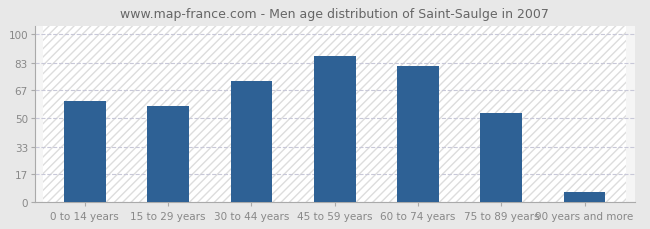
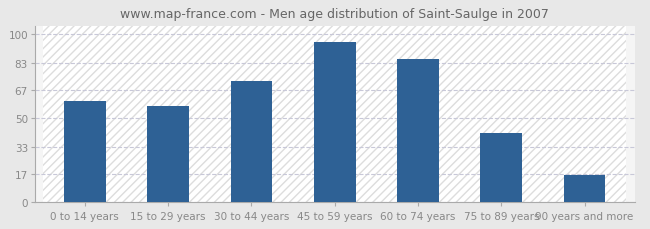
45 to 59 years: 87 -> 95
60 to 74 years: 81 -> 85
75 to 89 years: 53 -> 41
90 years and more: 6 -> 16
